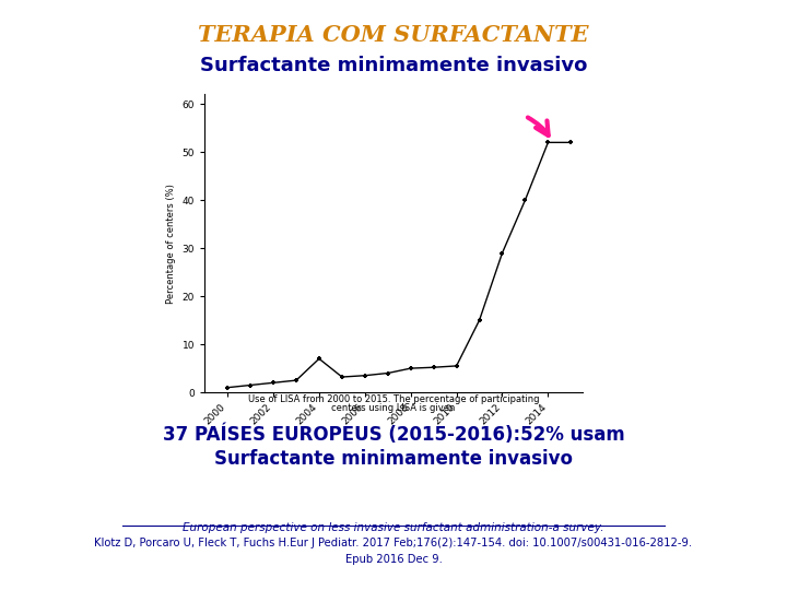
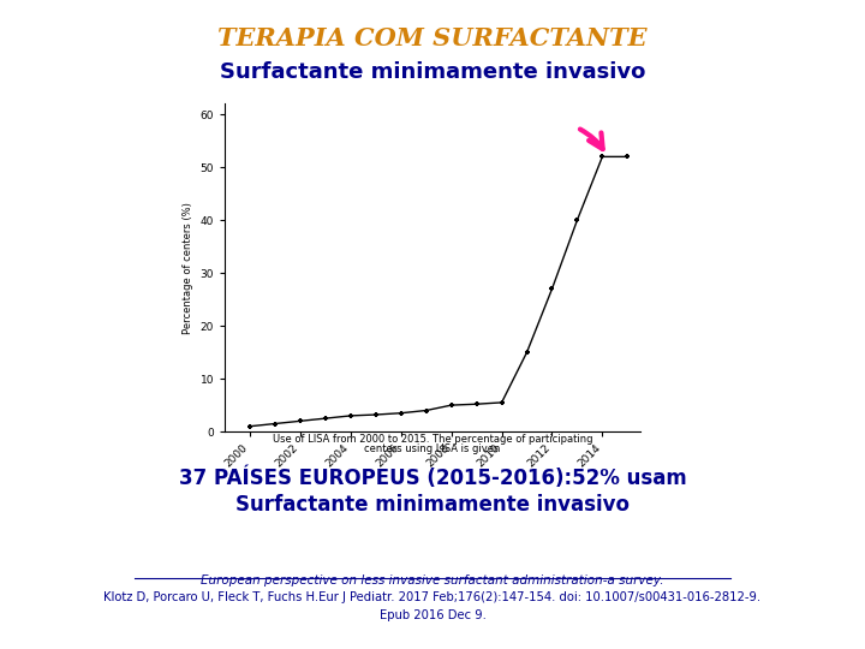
2004: 7.0 -> 3.0
2012: 29.0 -> 27.0
